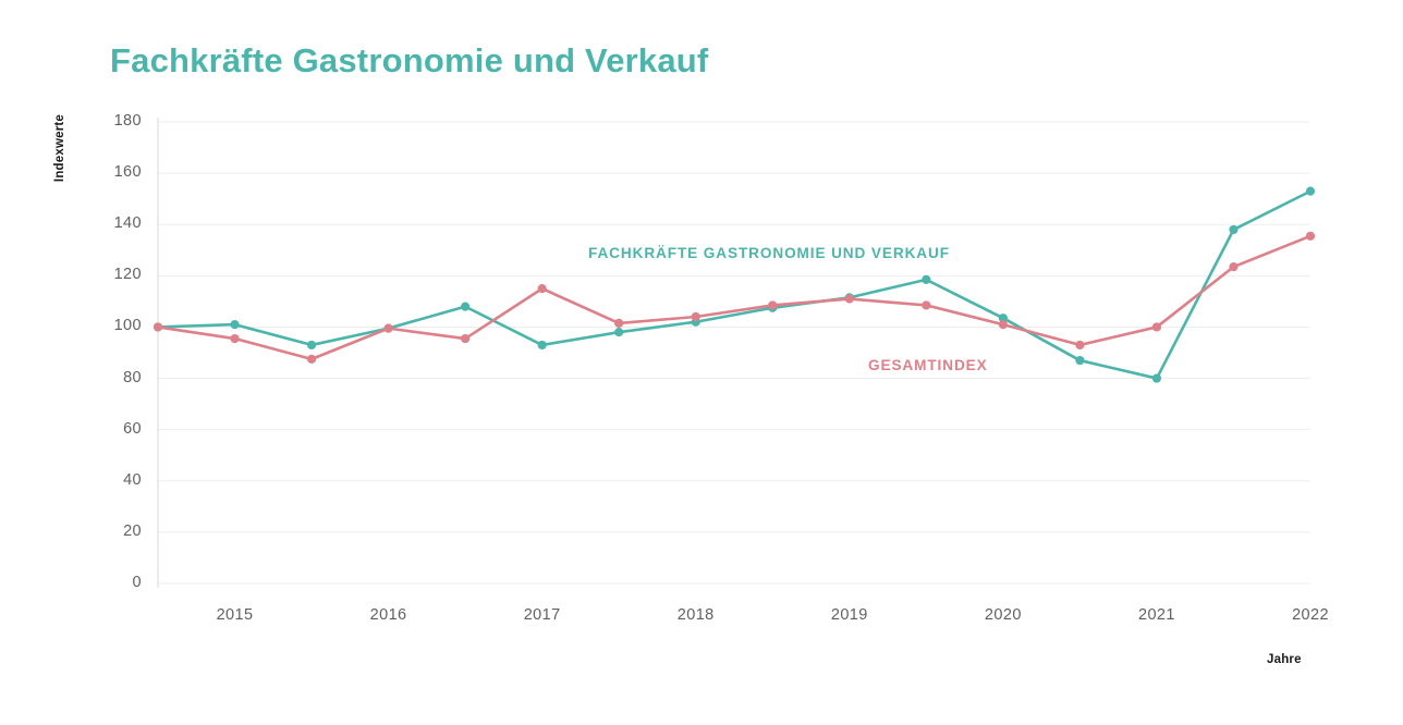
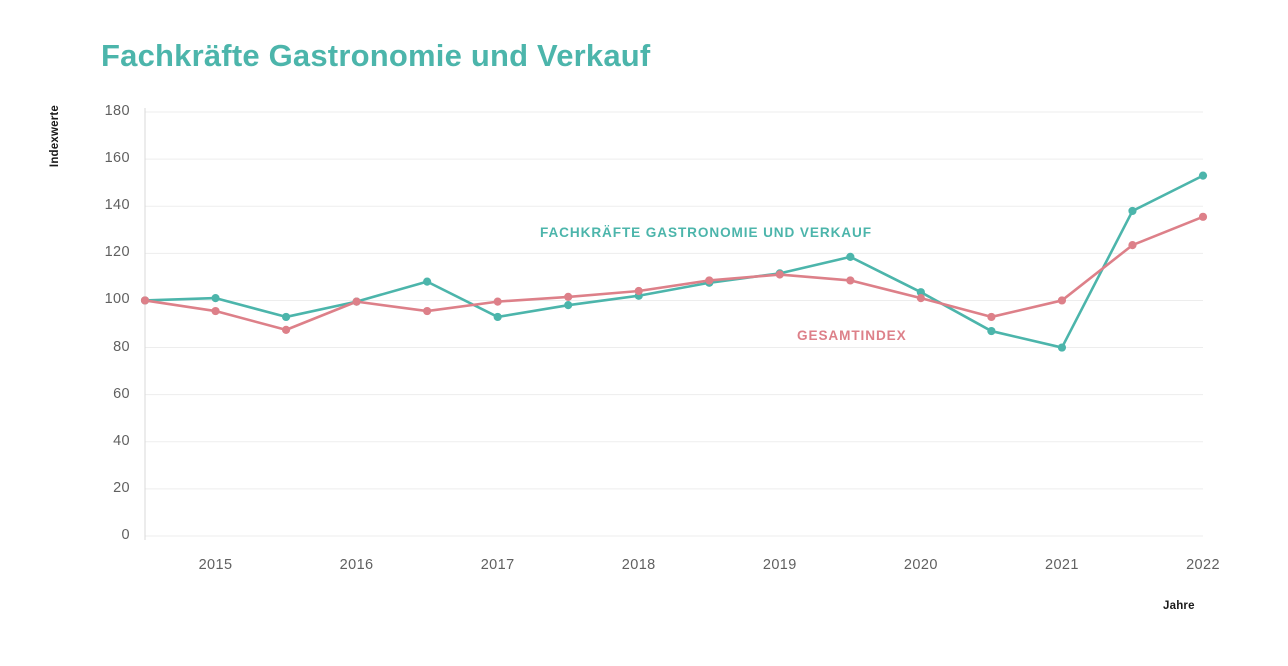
GESAMTINDEX/2017: 115 -> 100
